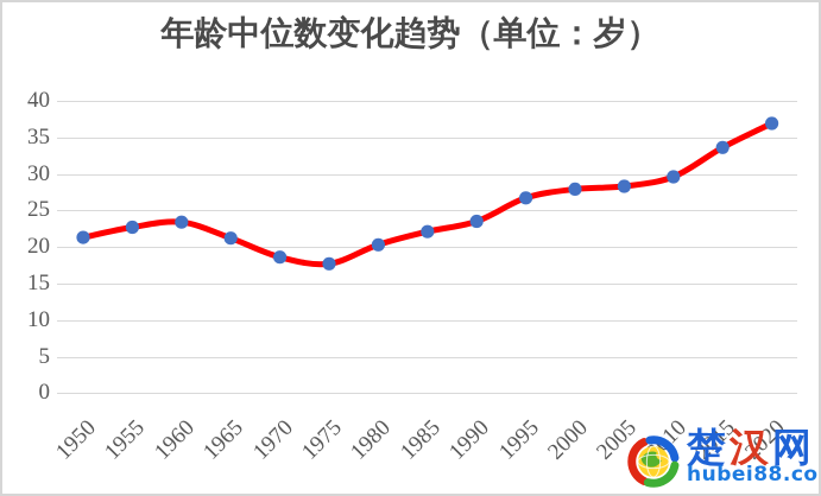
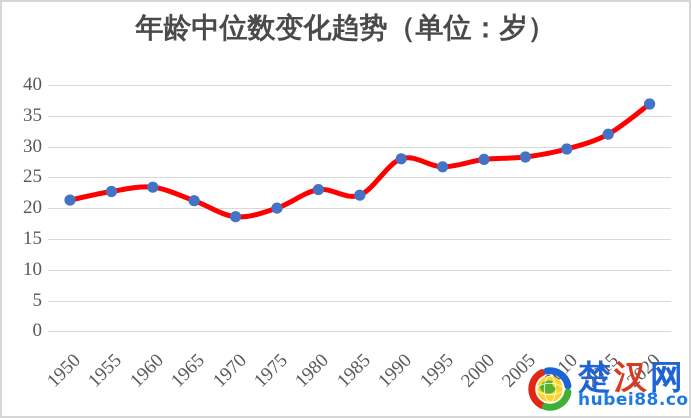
1975: 18 -> 20
1980: 20 -> 23
1990: 24 -> 28
2015: 34 -> 32
